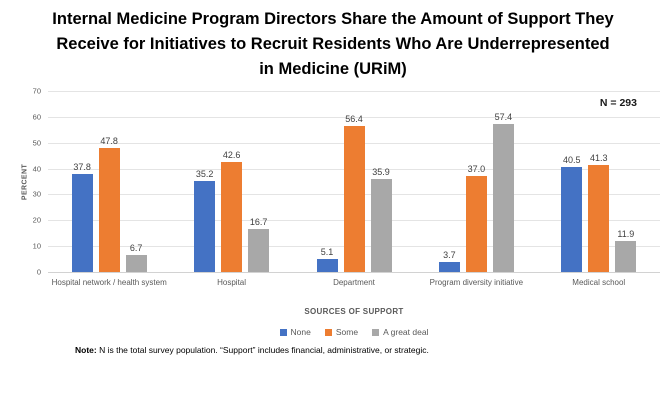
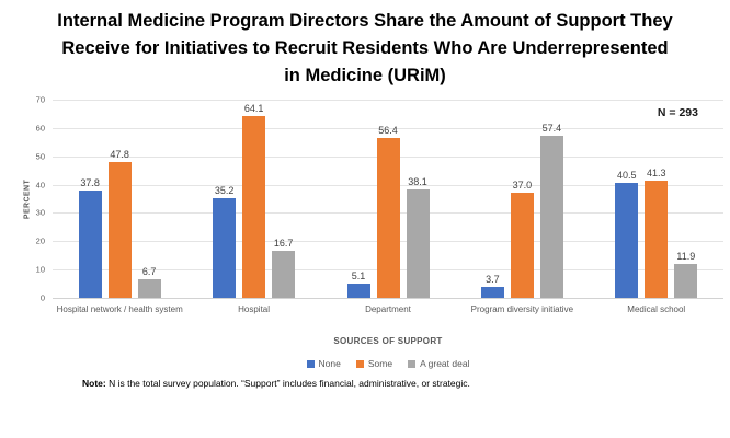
Some/Hospital: 42.6 -> 64.1
A great deal/Department: 35.9 -> 38.1
